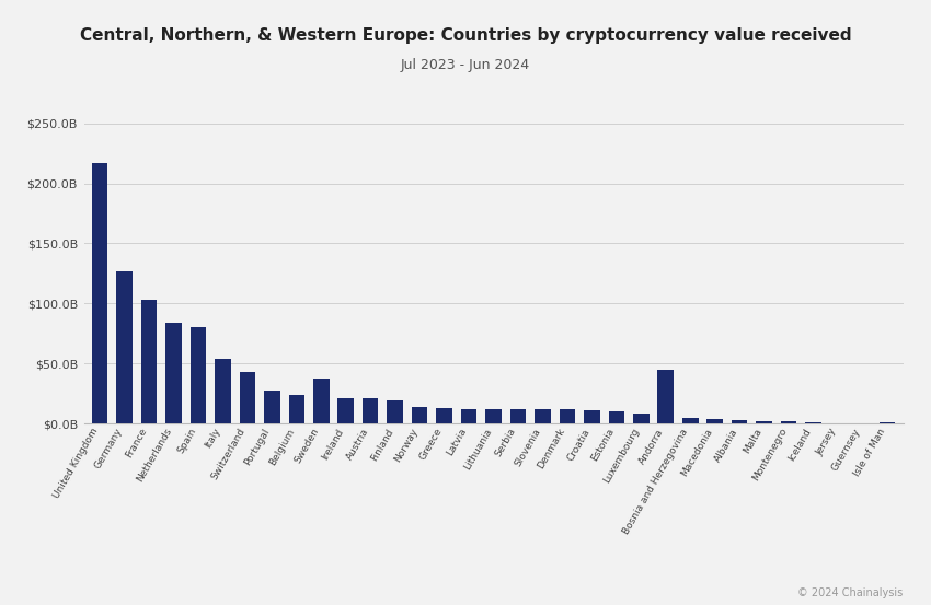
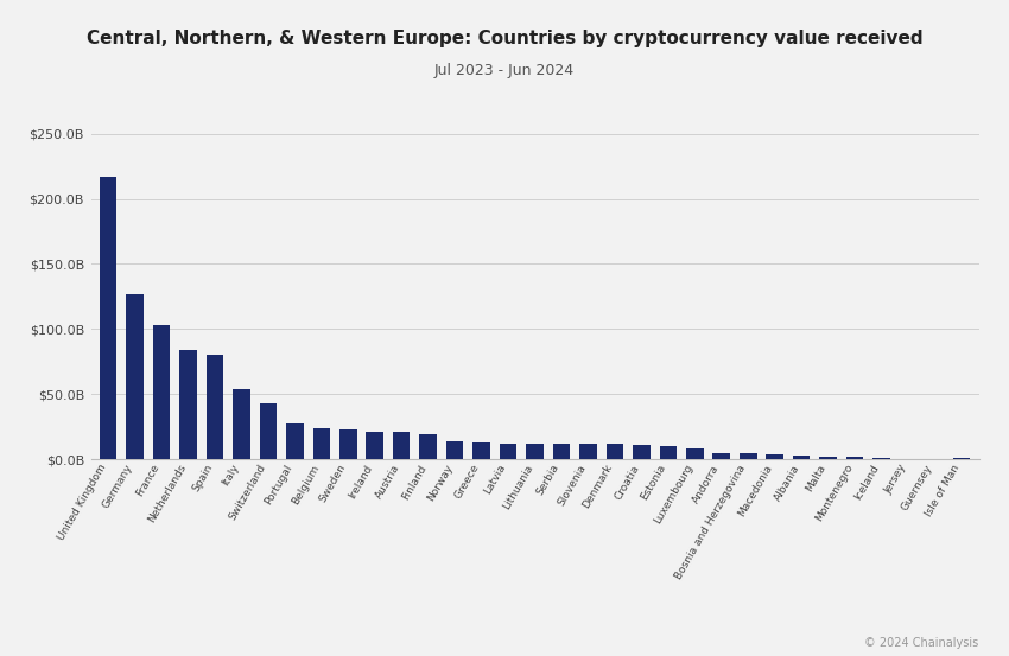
Sweden: $37B -> $23B
Andorra: $45B -> $5B
